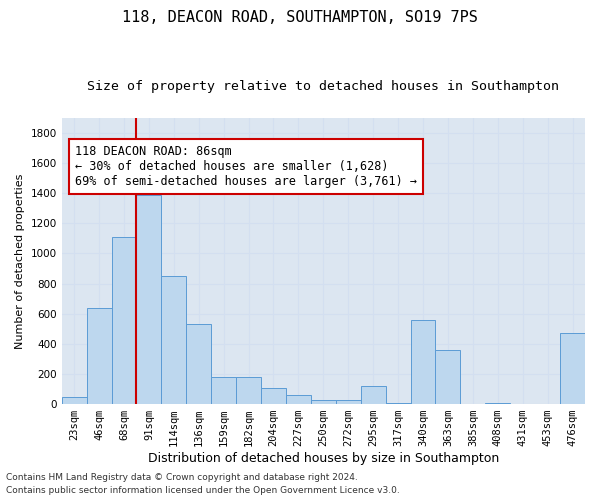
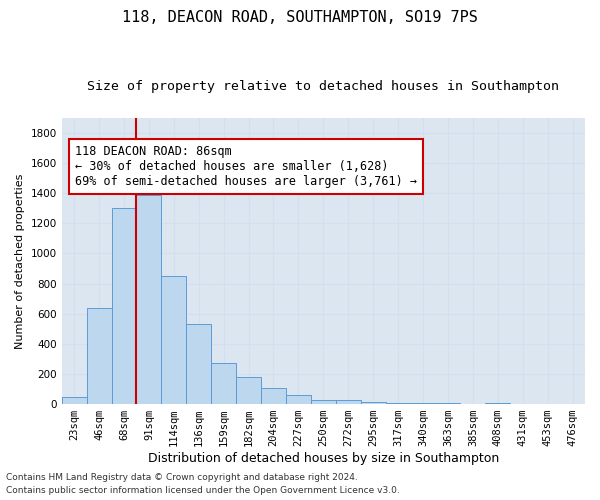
68sqm: 1110 -> 1300
159sqm: 180 -> 270
295sqm: 120 -> 20
340sqm: 560 -> 0
363sqm: 360 -> 0
476sqm: 470 -> 0
